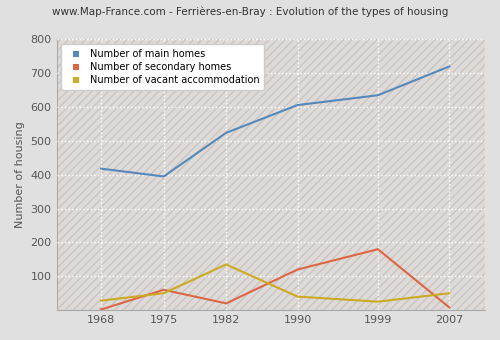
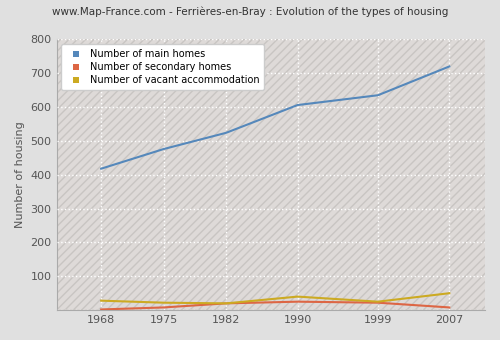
Number of main homes/1975: 395 -> 476
Number of secondary homes/1975: 60 -> 8
Number of vacant accommodation/1975: 50 -> 22
Number of vacant accommodation/1982: 135 -> 20
Number of secondary homes/1990: 120 -> 25
Number of secondary homes/1999: 180 -> 22
